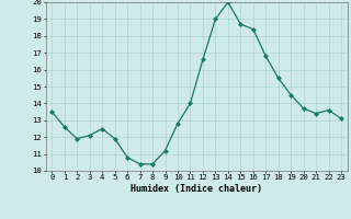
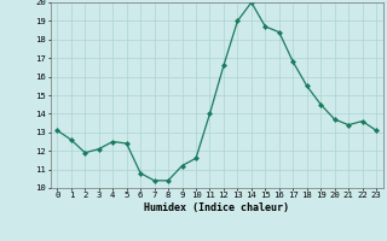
0: 13.5 -> 13.1
5: 11.9 -> 12.4
10: 12.8 -> 11.6
